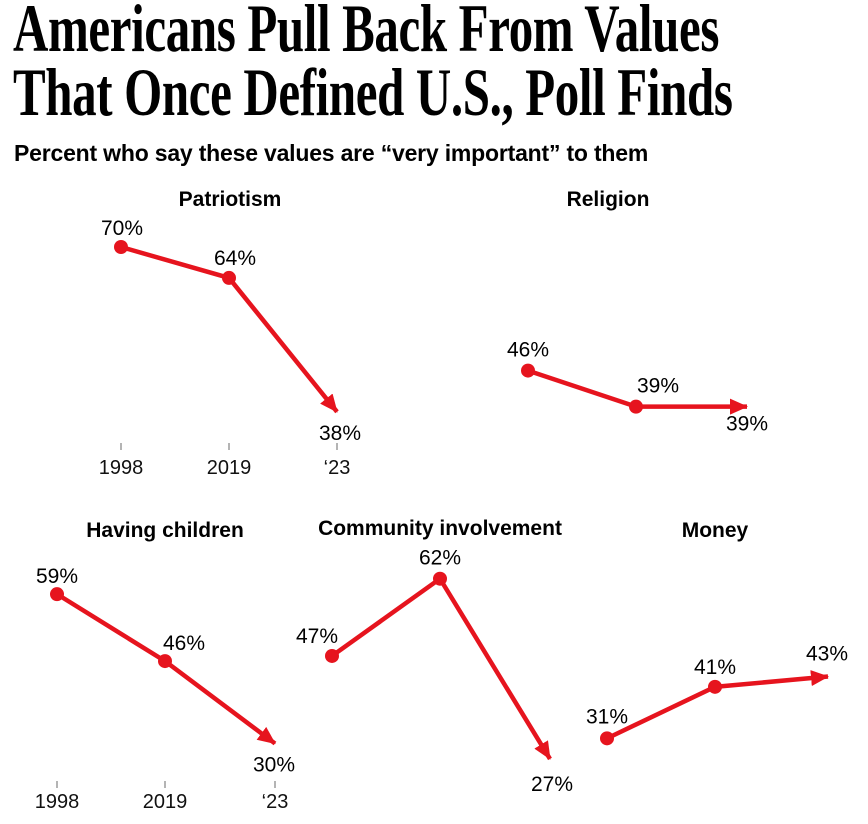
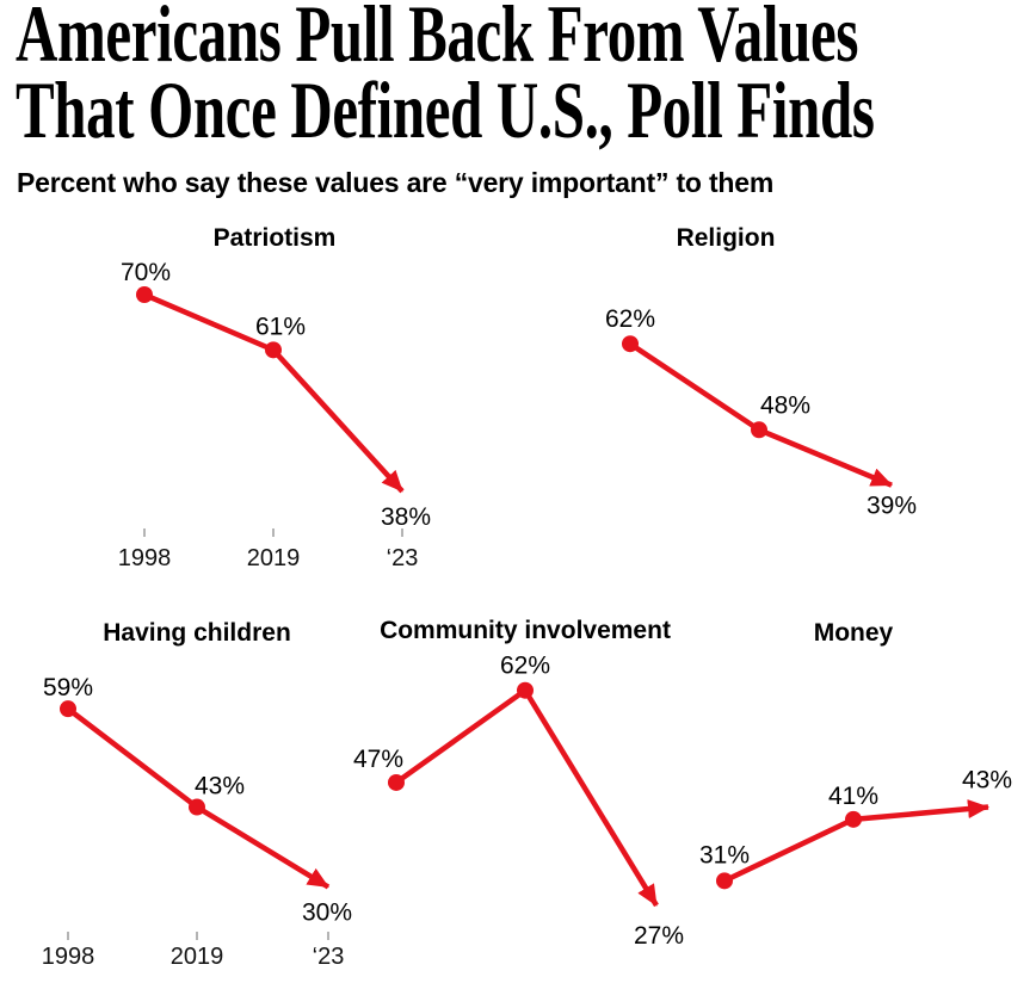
Religion/1998: 46% -> 62%
Patriotism/2019: 64% -> 61%
Religion/2019: 39% -> 48%
Having children/2019: 46% -> 43%
